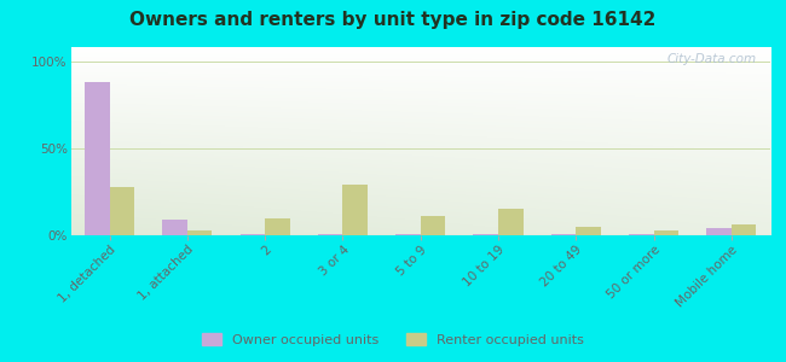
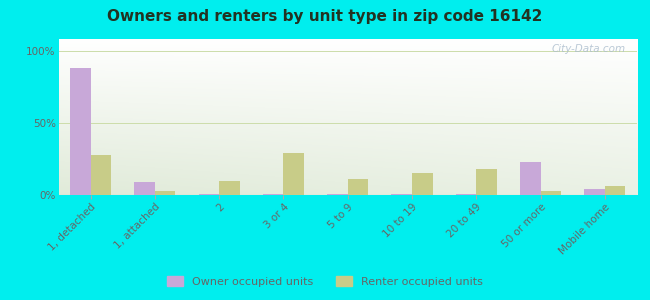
Renter occupied units/20 to 49: 5% -> 18%
Owner occupied units/50 or more: 0% -> 23%
